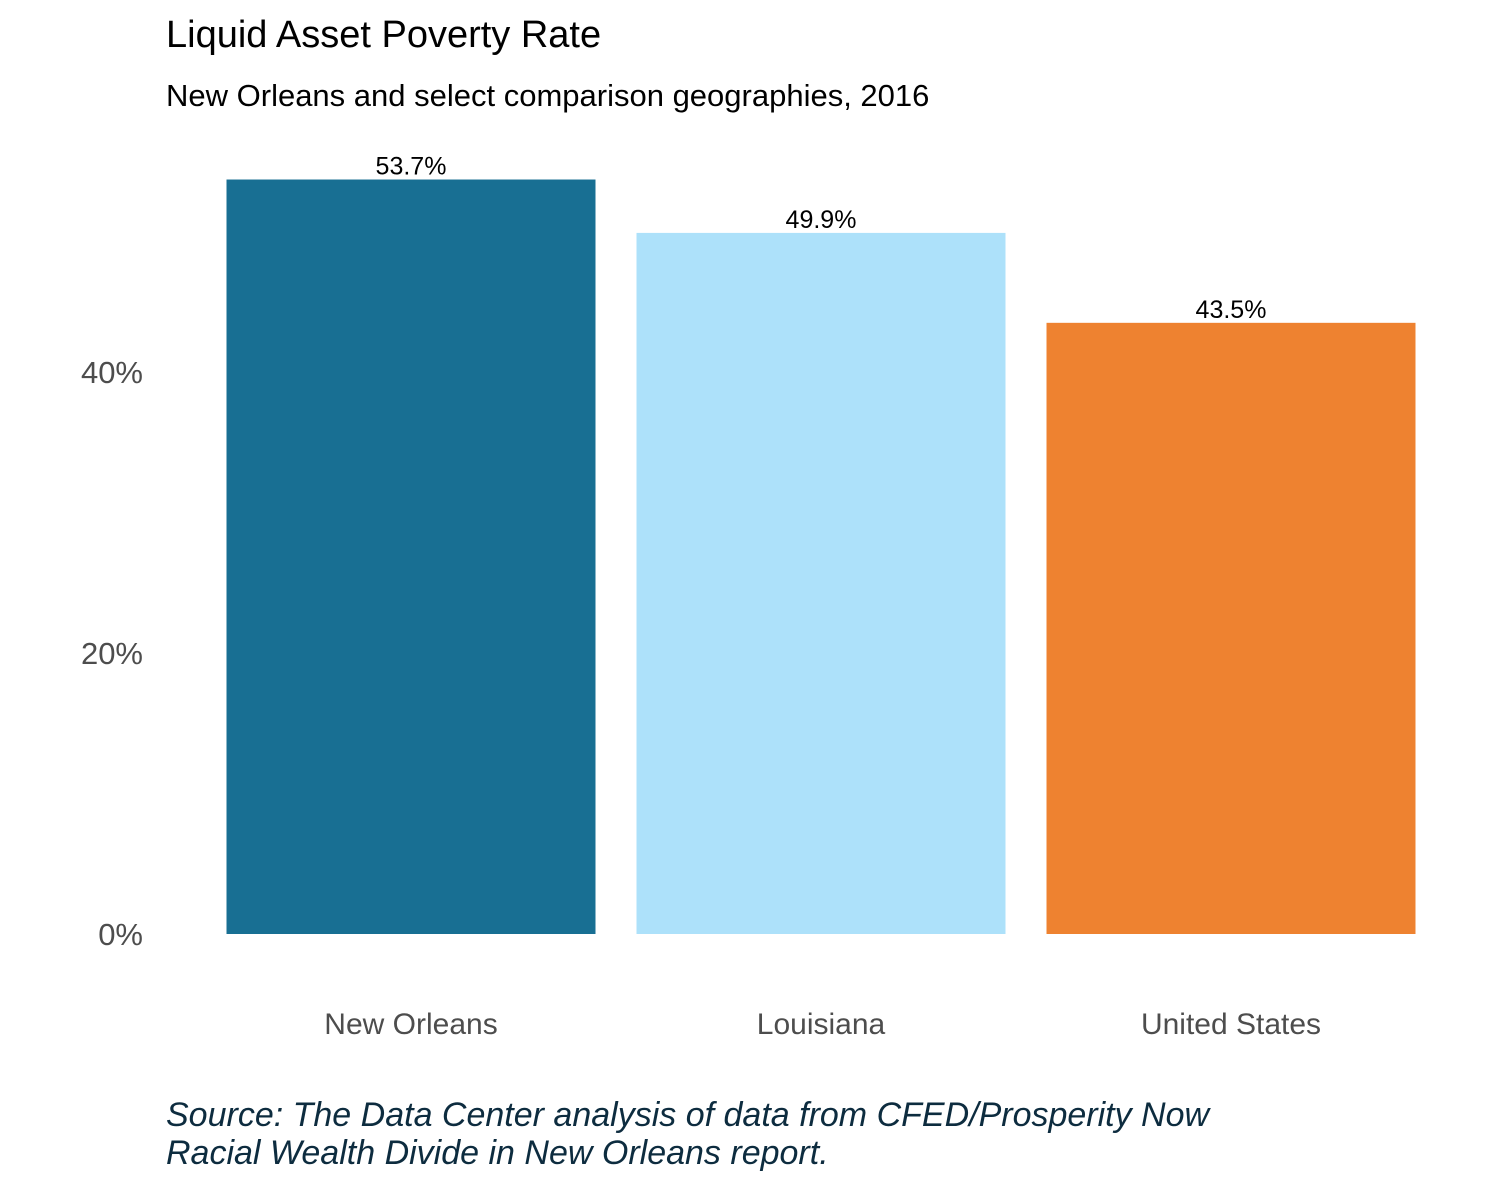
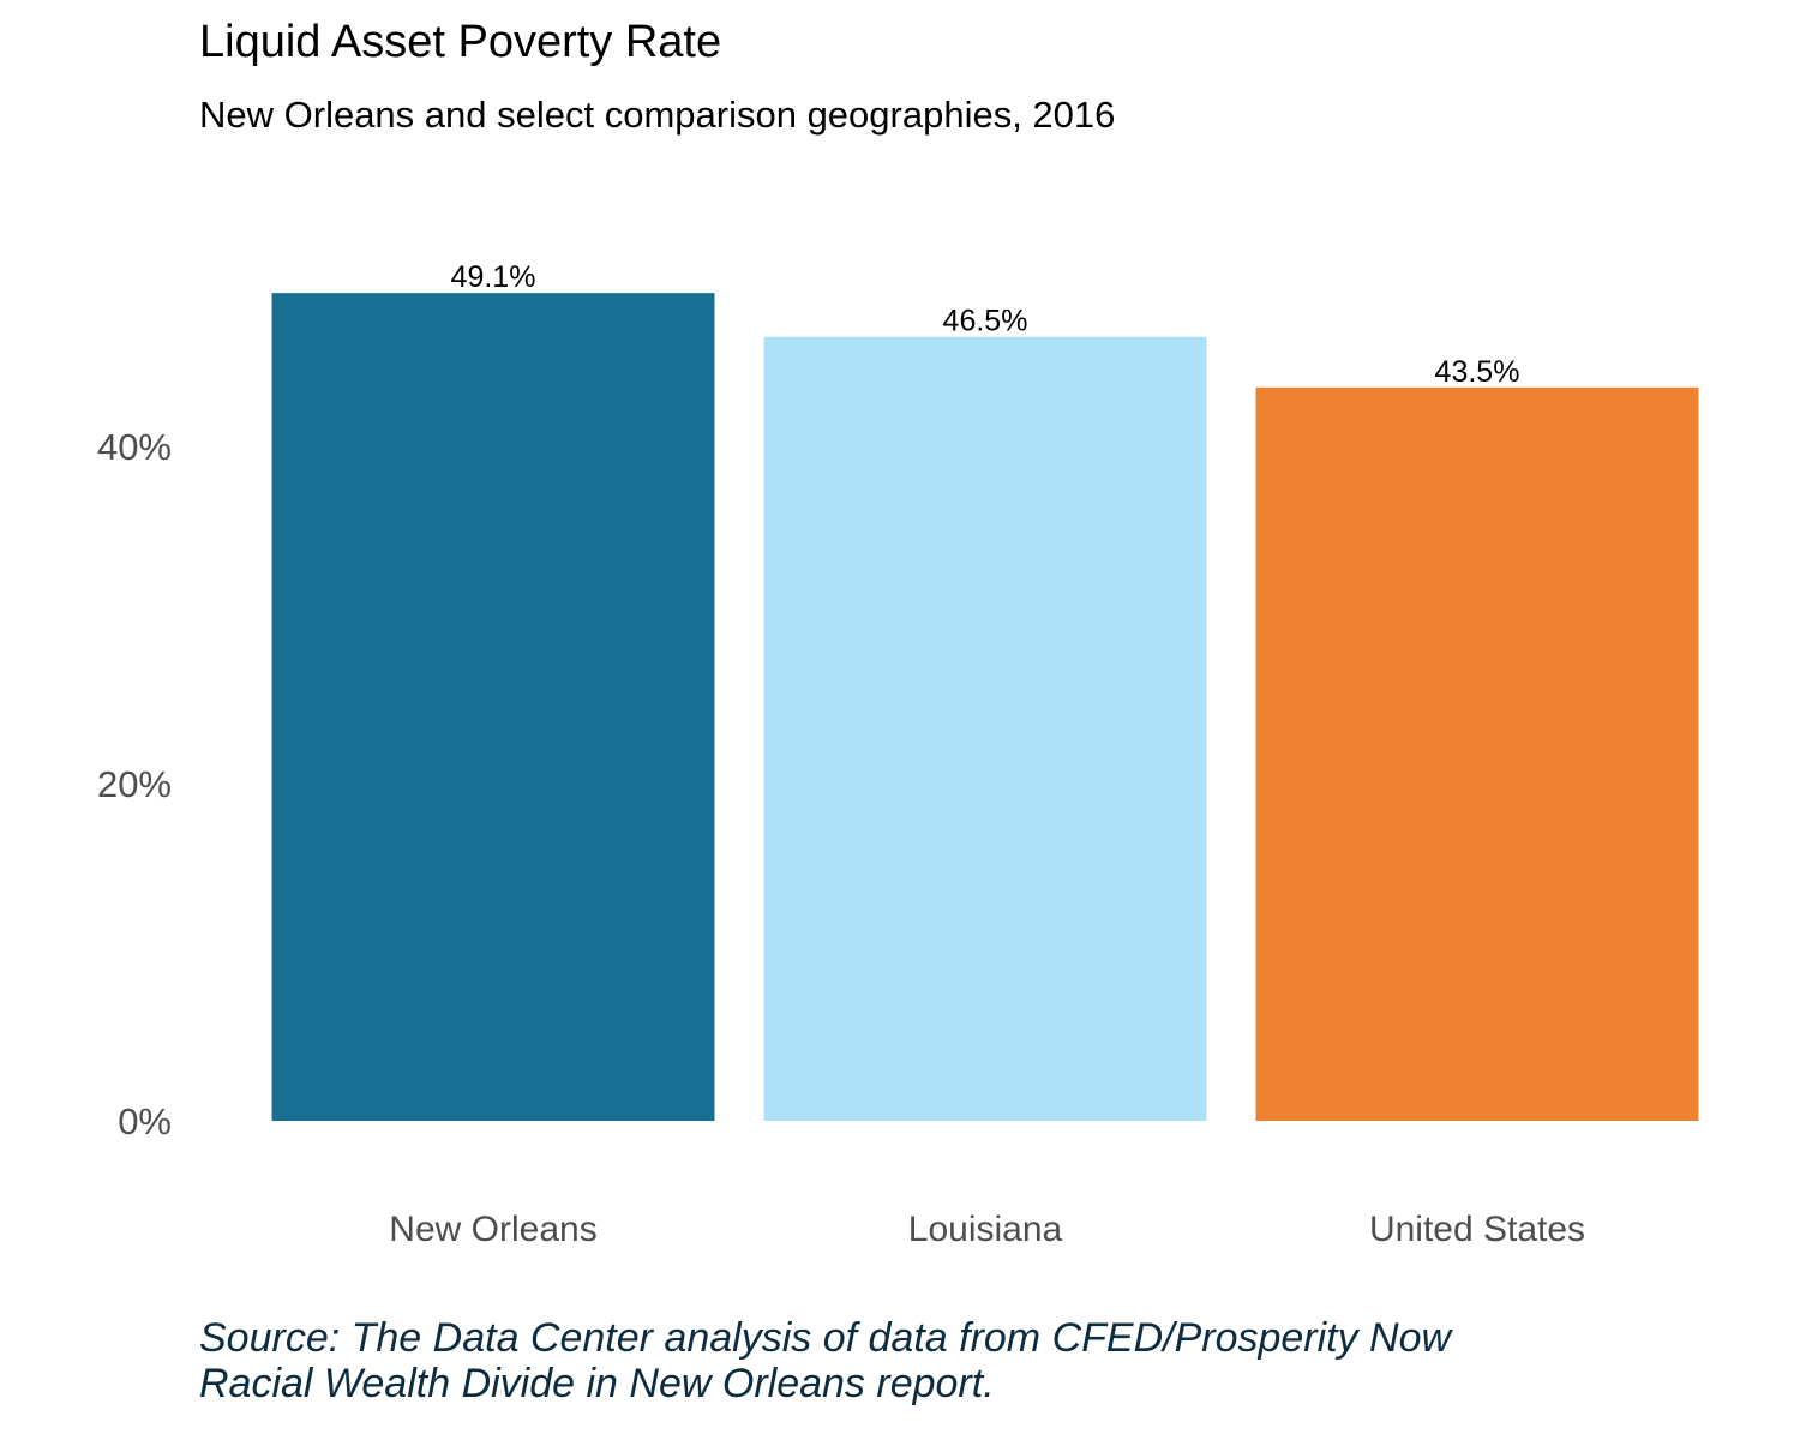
New Orleans: 53.7% -> 49.1%
Louisiana: 49.9% -> 46.5%
